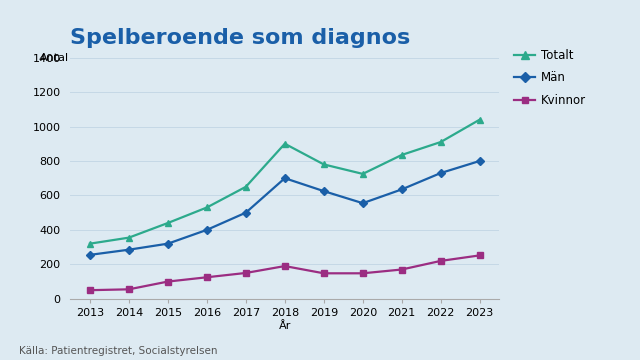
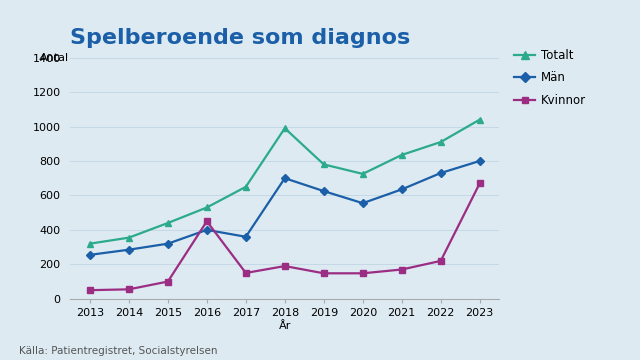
Kvinnor/2016: 120 -> 450
Män/2017: 500 -> 360
Totalt/2018: 900 -> 990
Kvinnor/2023: 250 -> 670
